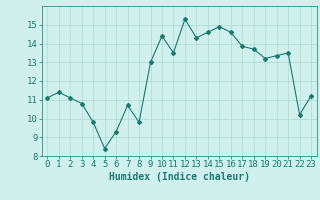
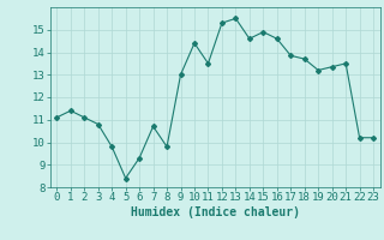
13: 14.3 -> 15.5
23: 11.2 -> 10.2
